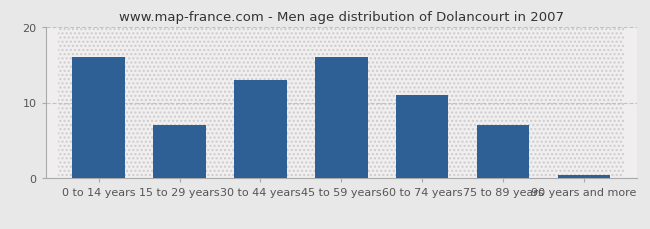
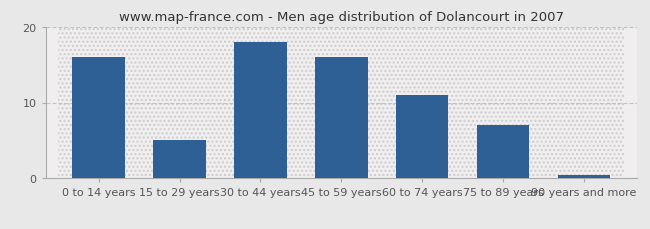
15 to 29 years: 7.0 -> 5.0
30 to 44 years: 13.0 -> 18.0
